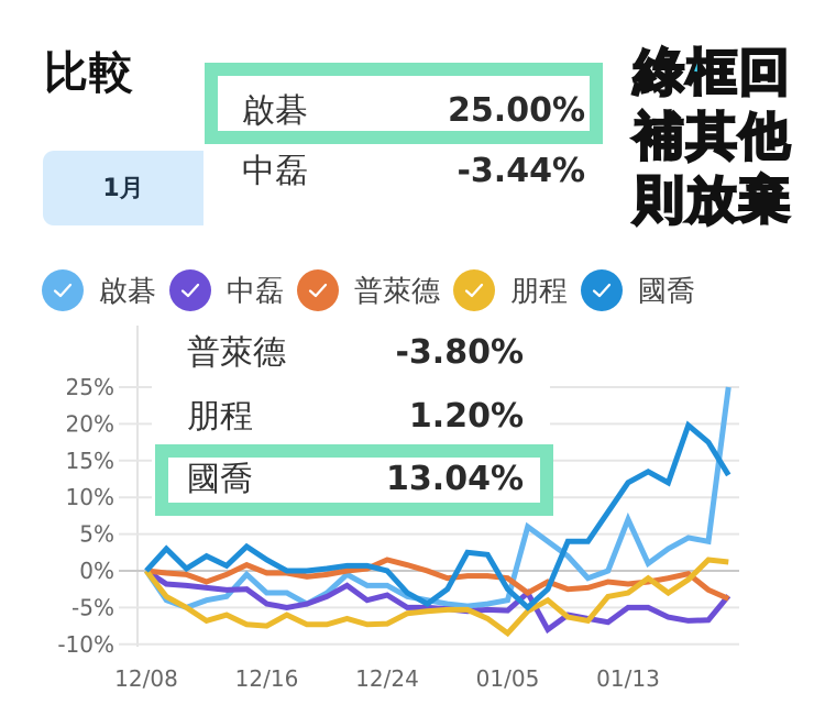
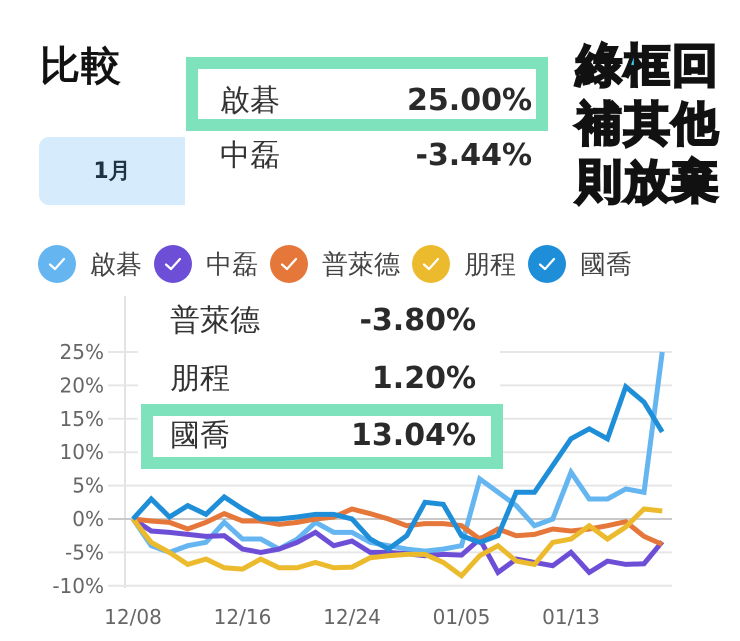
國喬/01/05: -5% -> -4%
啟碁/01/13: 1% -> 3%
中磊/01/13: -5% -> -8%
